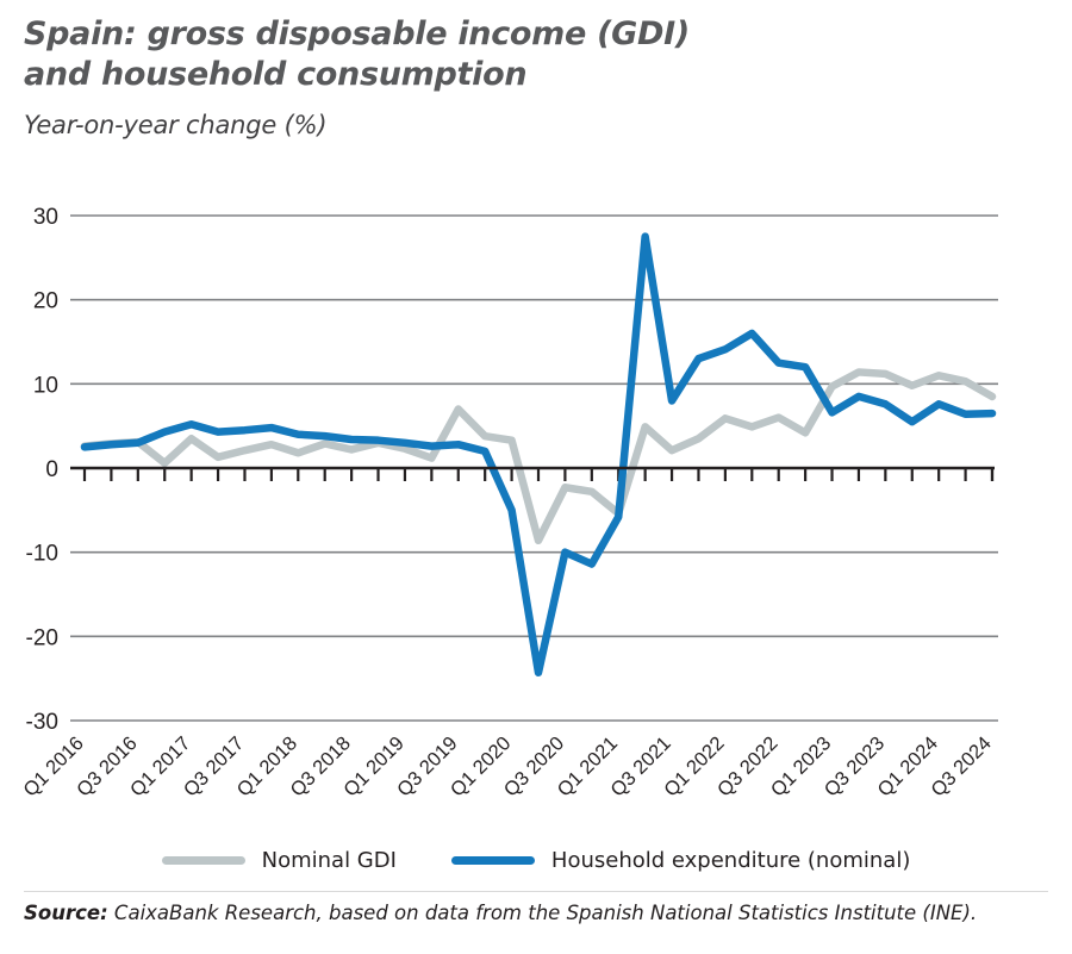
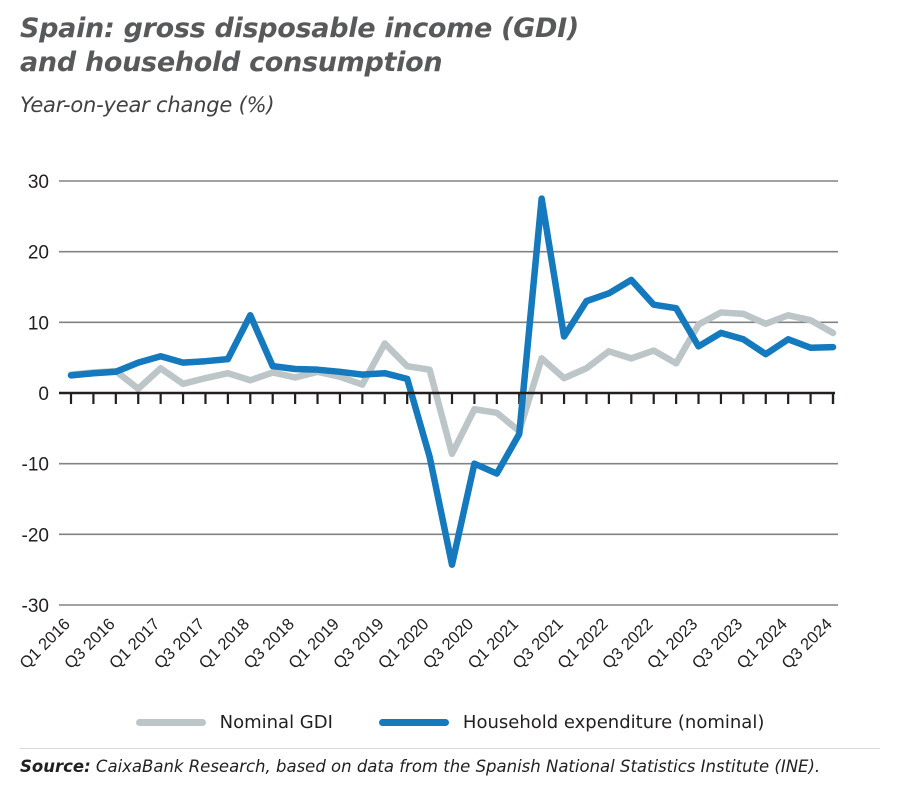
Household expenditure (nominal)/Q1 2018: 4 -> 11
Household expenditure (nominal)/Q1 2020: -5 -> -9
